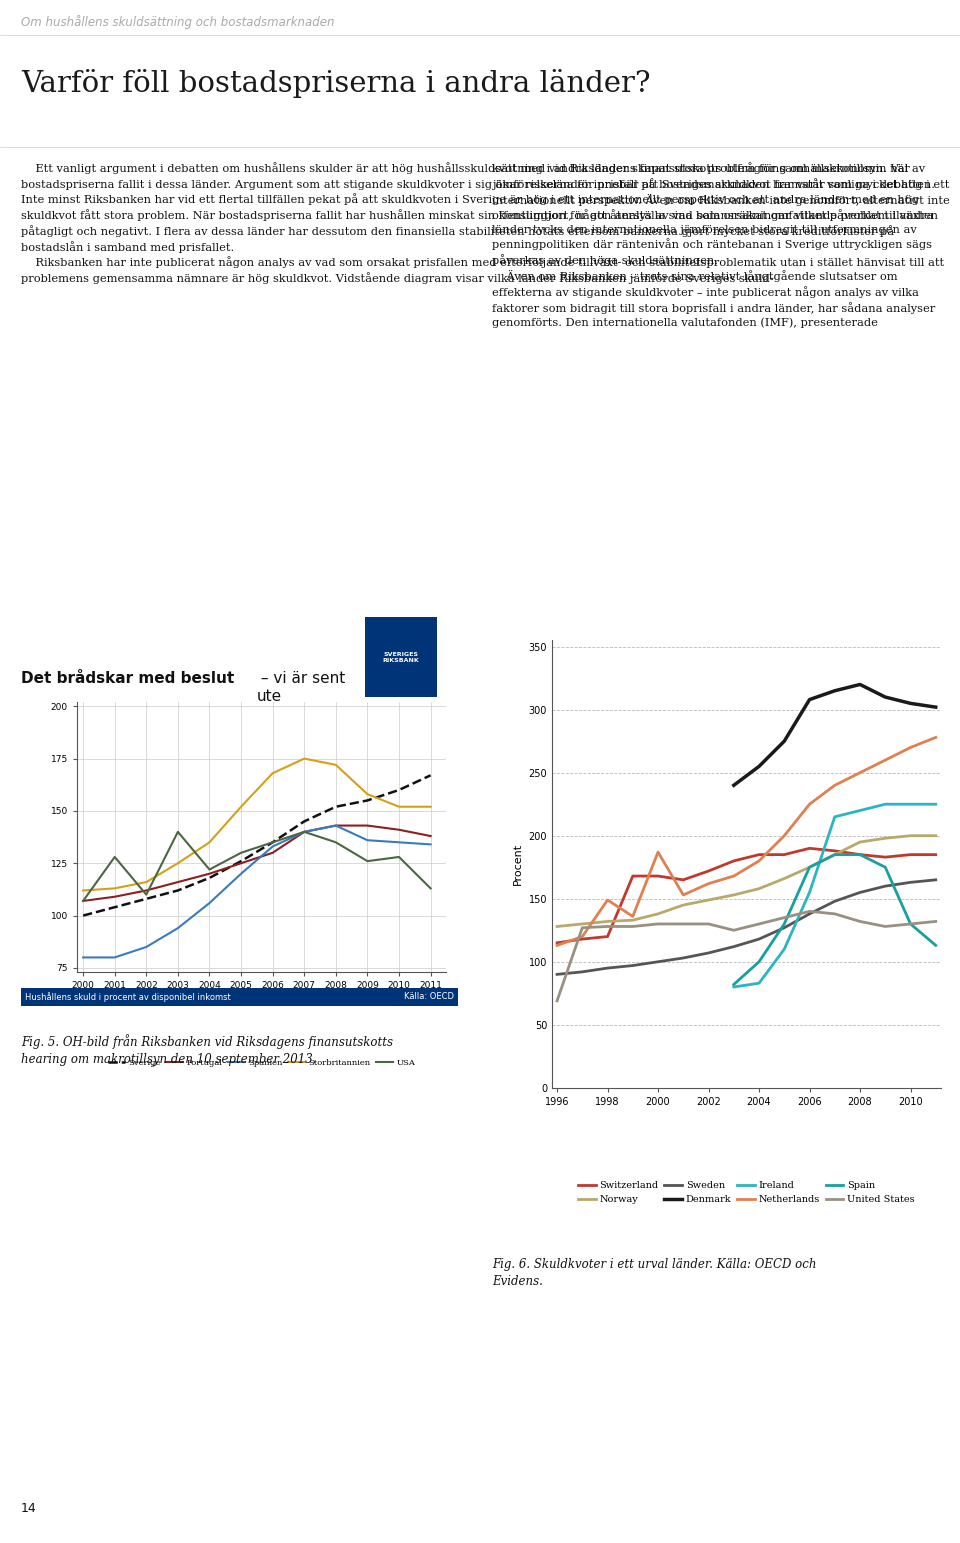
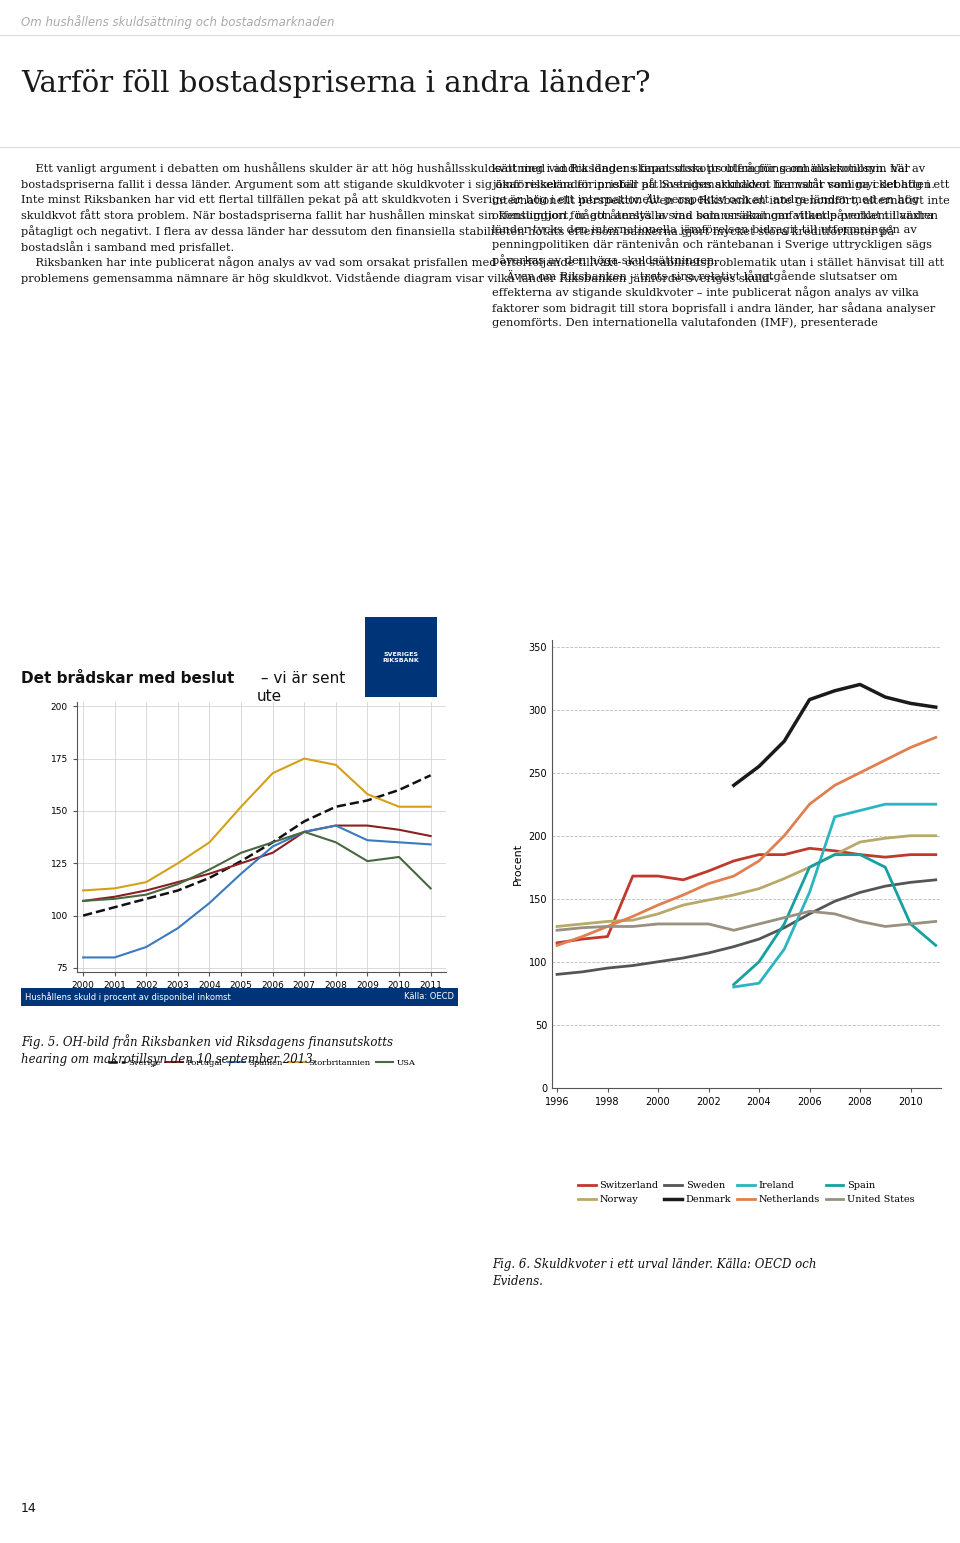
United States/1996: 69 -> 125
Netherlands/1998: 149 -> 128
Netherlands/2000: 187 -> 145
USA/2001: 128 -> 108
USA/2003: 140 -> 115
